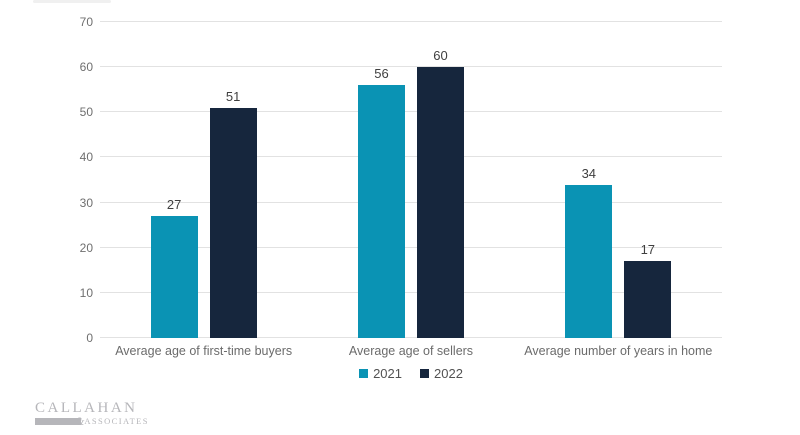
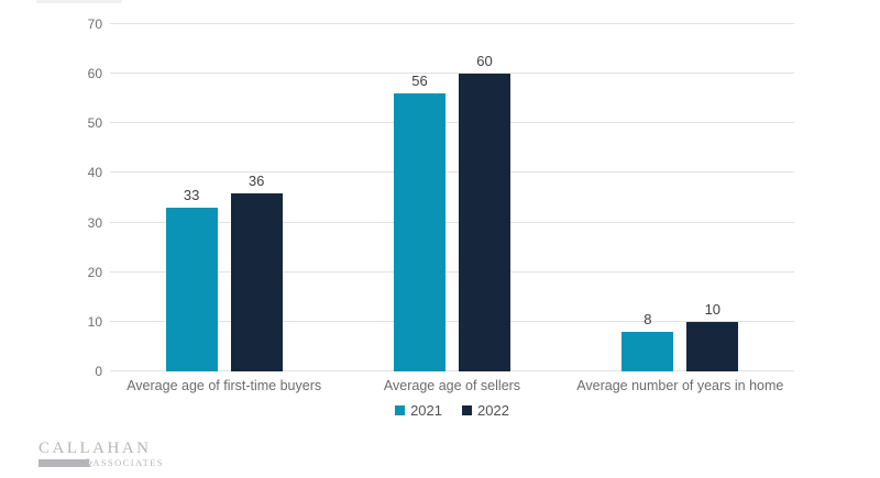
2021/Average age of first-time buyers: 27 -> 33
2022/Average age of first-time buyers: 51 -> 36
2021/Average number of years in home: 34 -> 8
2022/Average number of years in home: 17 -> 10
